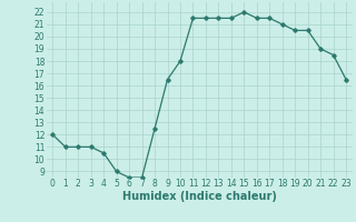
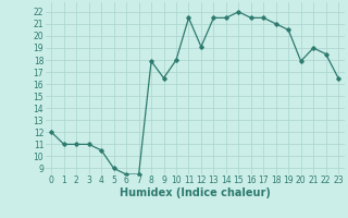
8: 12.5 -> 17.9
12: 21.5 -> 19.1
20: 20.5 -> 17.9
